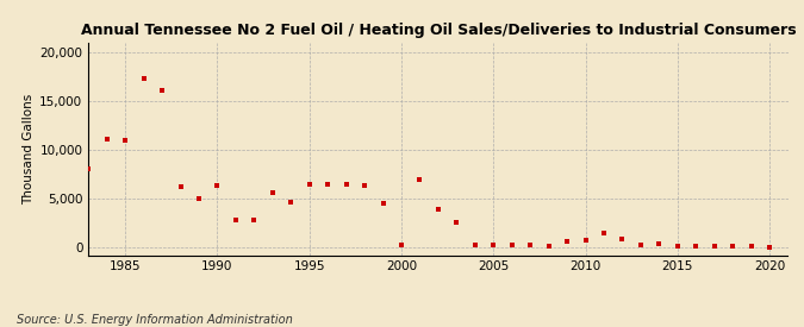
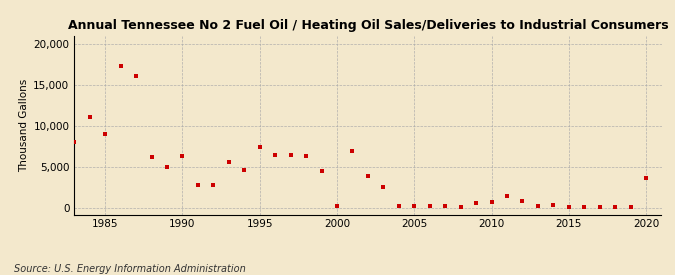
1985: 11,000 -> 9,000
1995: 6,500 -> 7,400
2020: 0 -> 3,600
